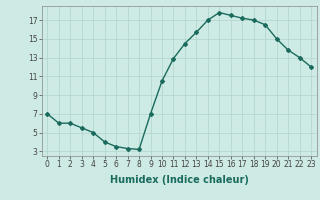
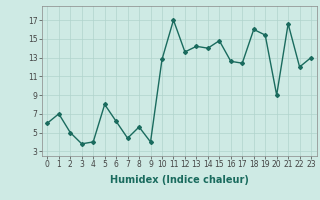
0: 7.0 -> 6.0
1: 6.0 -> 7.0
2: 6.0 -> 5.0
3: 5.5 -> 3.8
4: 5.0 -> 4.0
5: 4.0 -> 8.0
6: 3.5 -> 6.2
7: 3.3 -> 4.4
8: 3.2 -> 5.6
9: 7.0 -> 4.0
10: 10.5 -> 12.8
11: 12.9 -> 17.0
12: 14.5 -> 13.6
13: 15.7 -> 14.2
14: 17.0 -> 14.0
15: 17.8 -> 14.8
16: 17.5 -> 12.6
17: 17.2 -> 12.4
18: 17.0 -> 16.0
19: 16.5 -> 15.4
20: 15.0 -> 9.0
21: 13.8 -> 16.6
22: 13.0 -> 12.0
23: 12.0 -> 13.0
